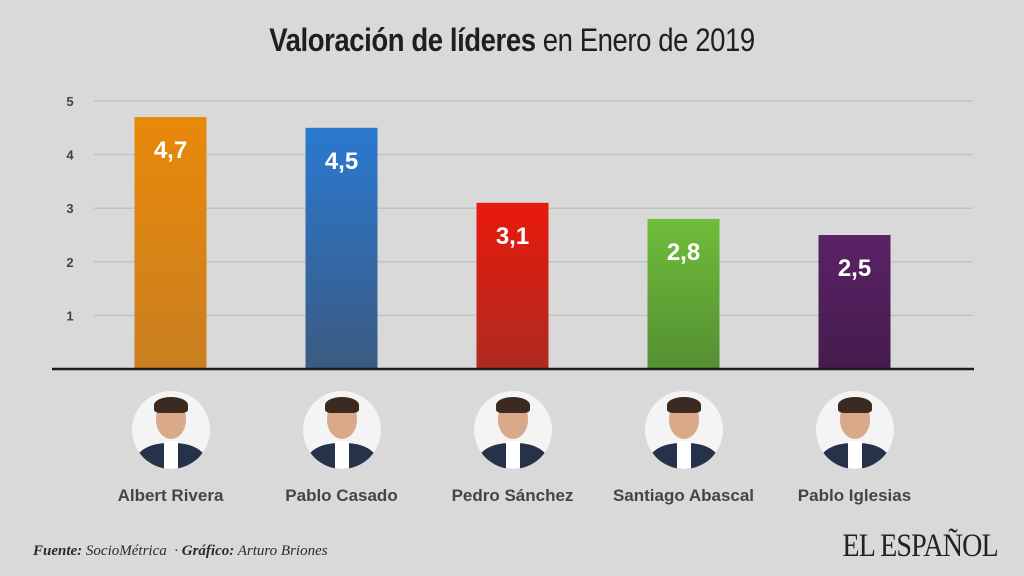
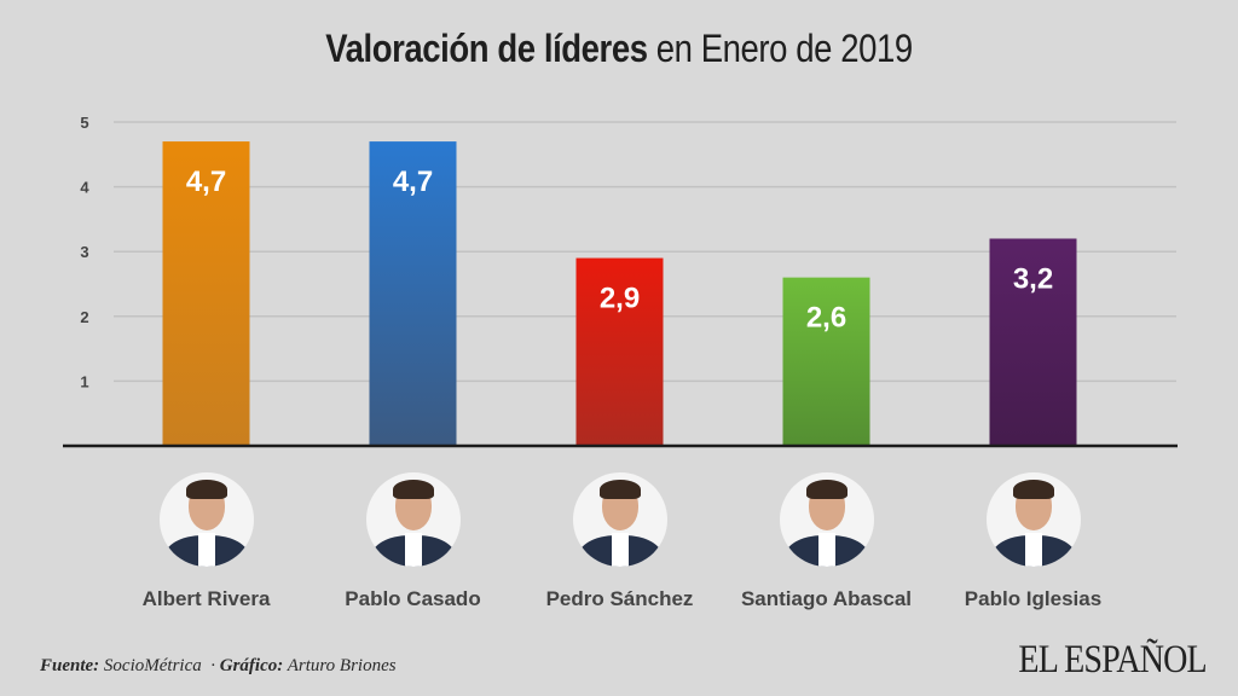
Pablo Casado: 4,5 -> 4,7
Pedro Sánchez: 3,1 -> 2,9
Santiago Abascal: 2,8 -> 2,6
Pablo Iglesias: 2,5 -> 3,2
